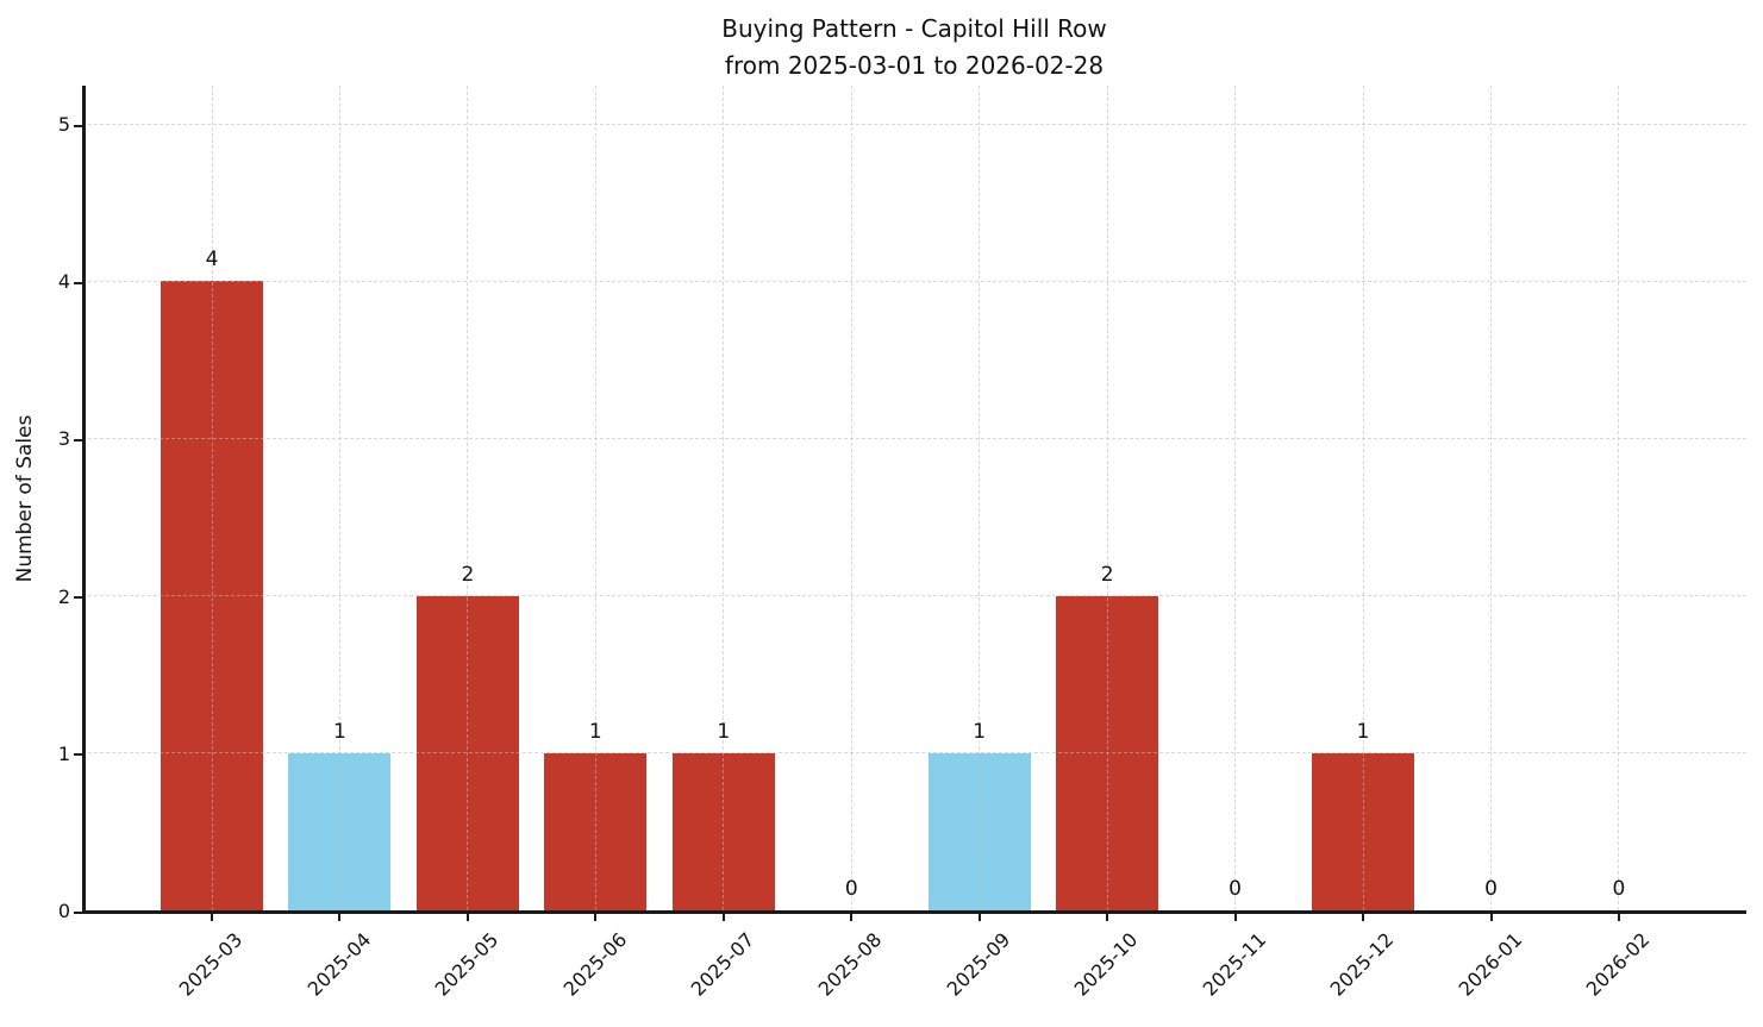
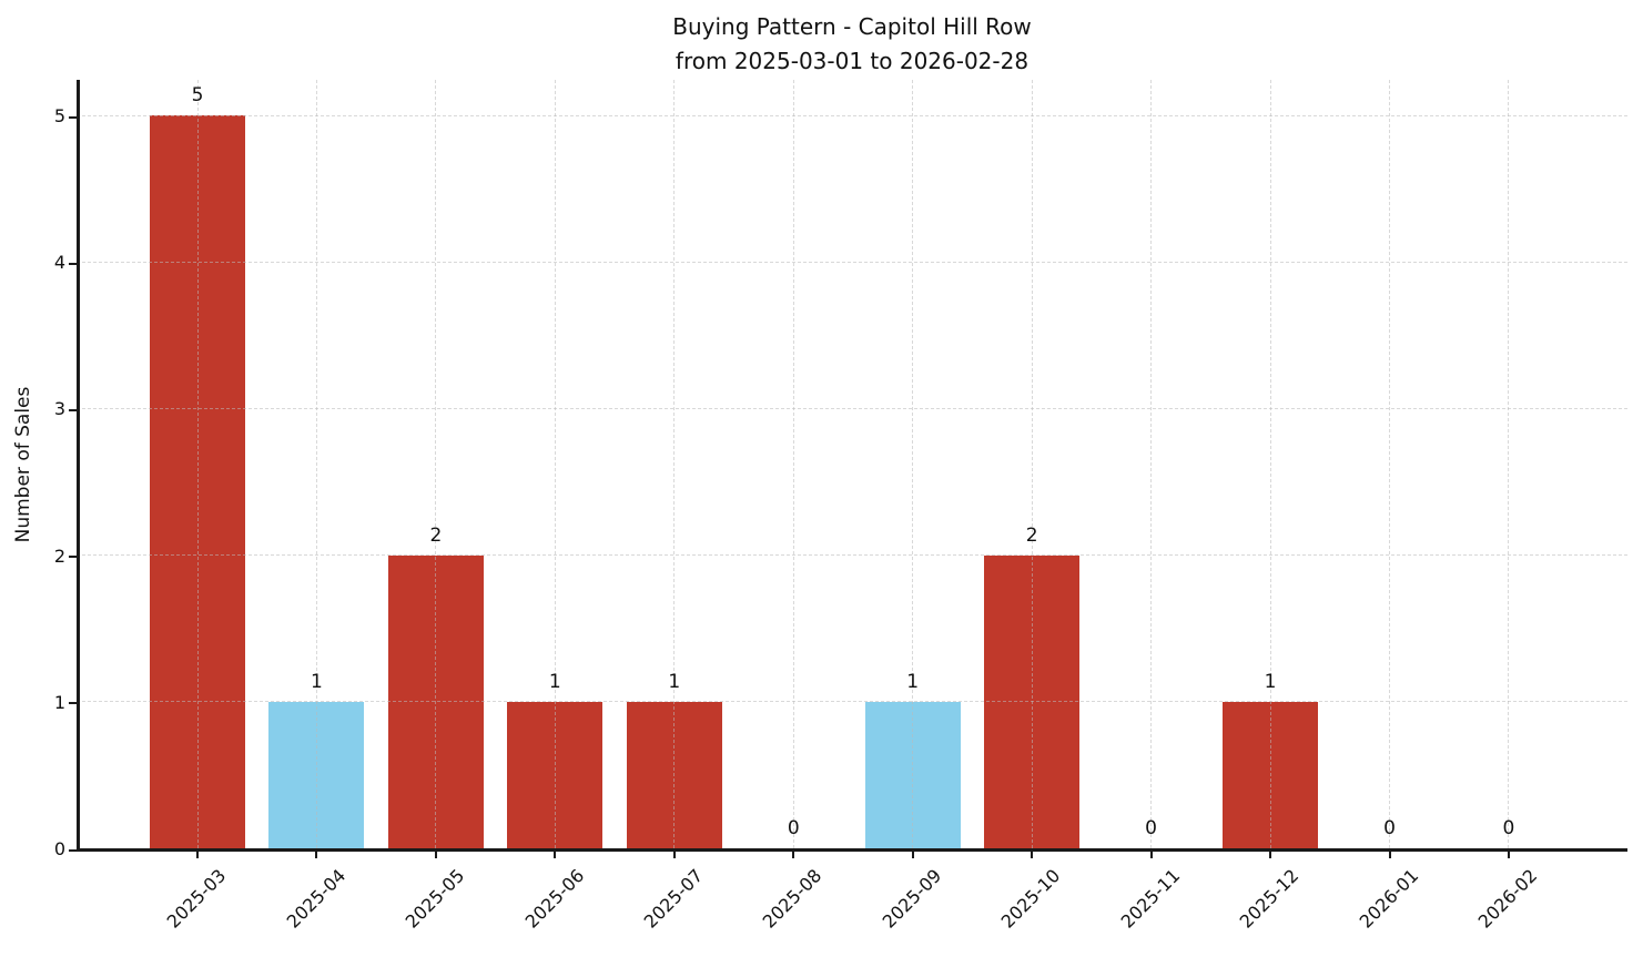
2025-03: 4 -> 5
